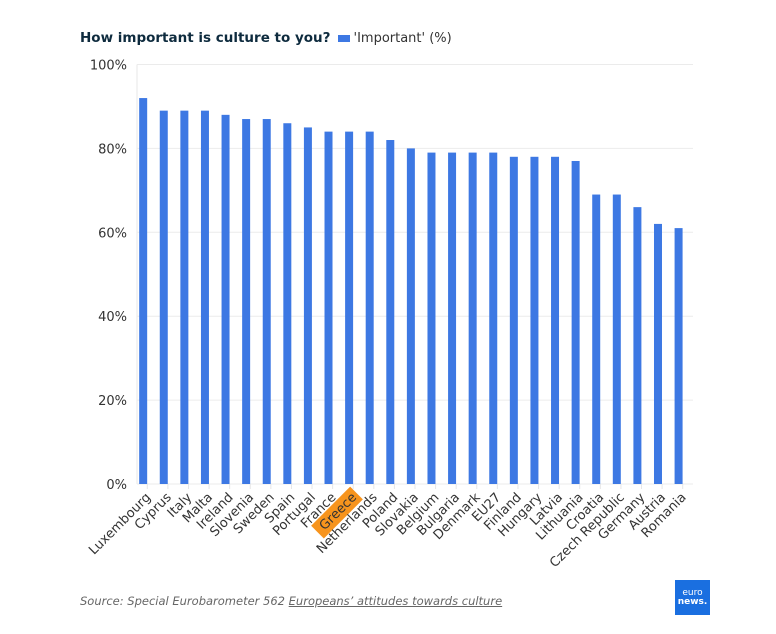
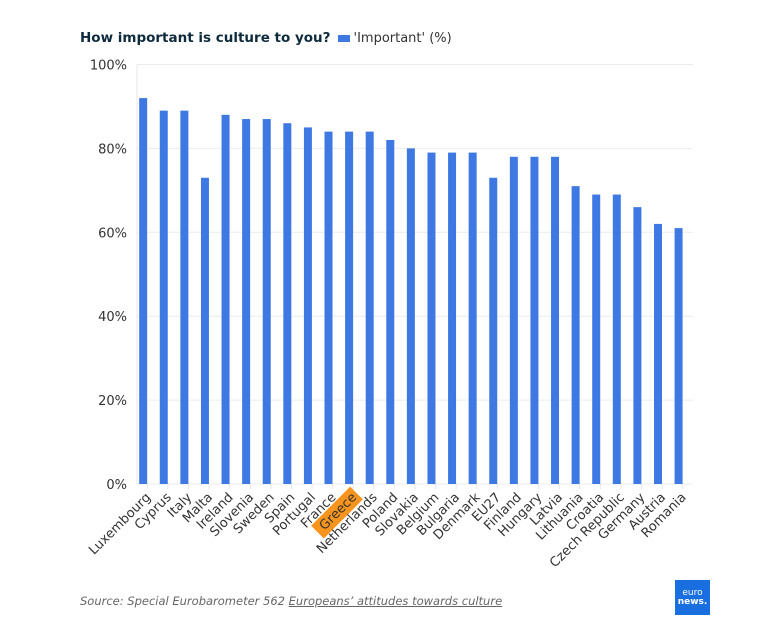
Malta: 89% -> 73%
EU27: 79% -> 73%
Lithuania: 77% -> 71%
